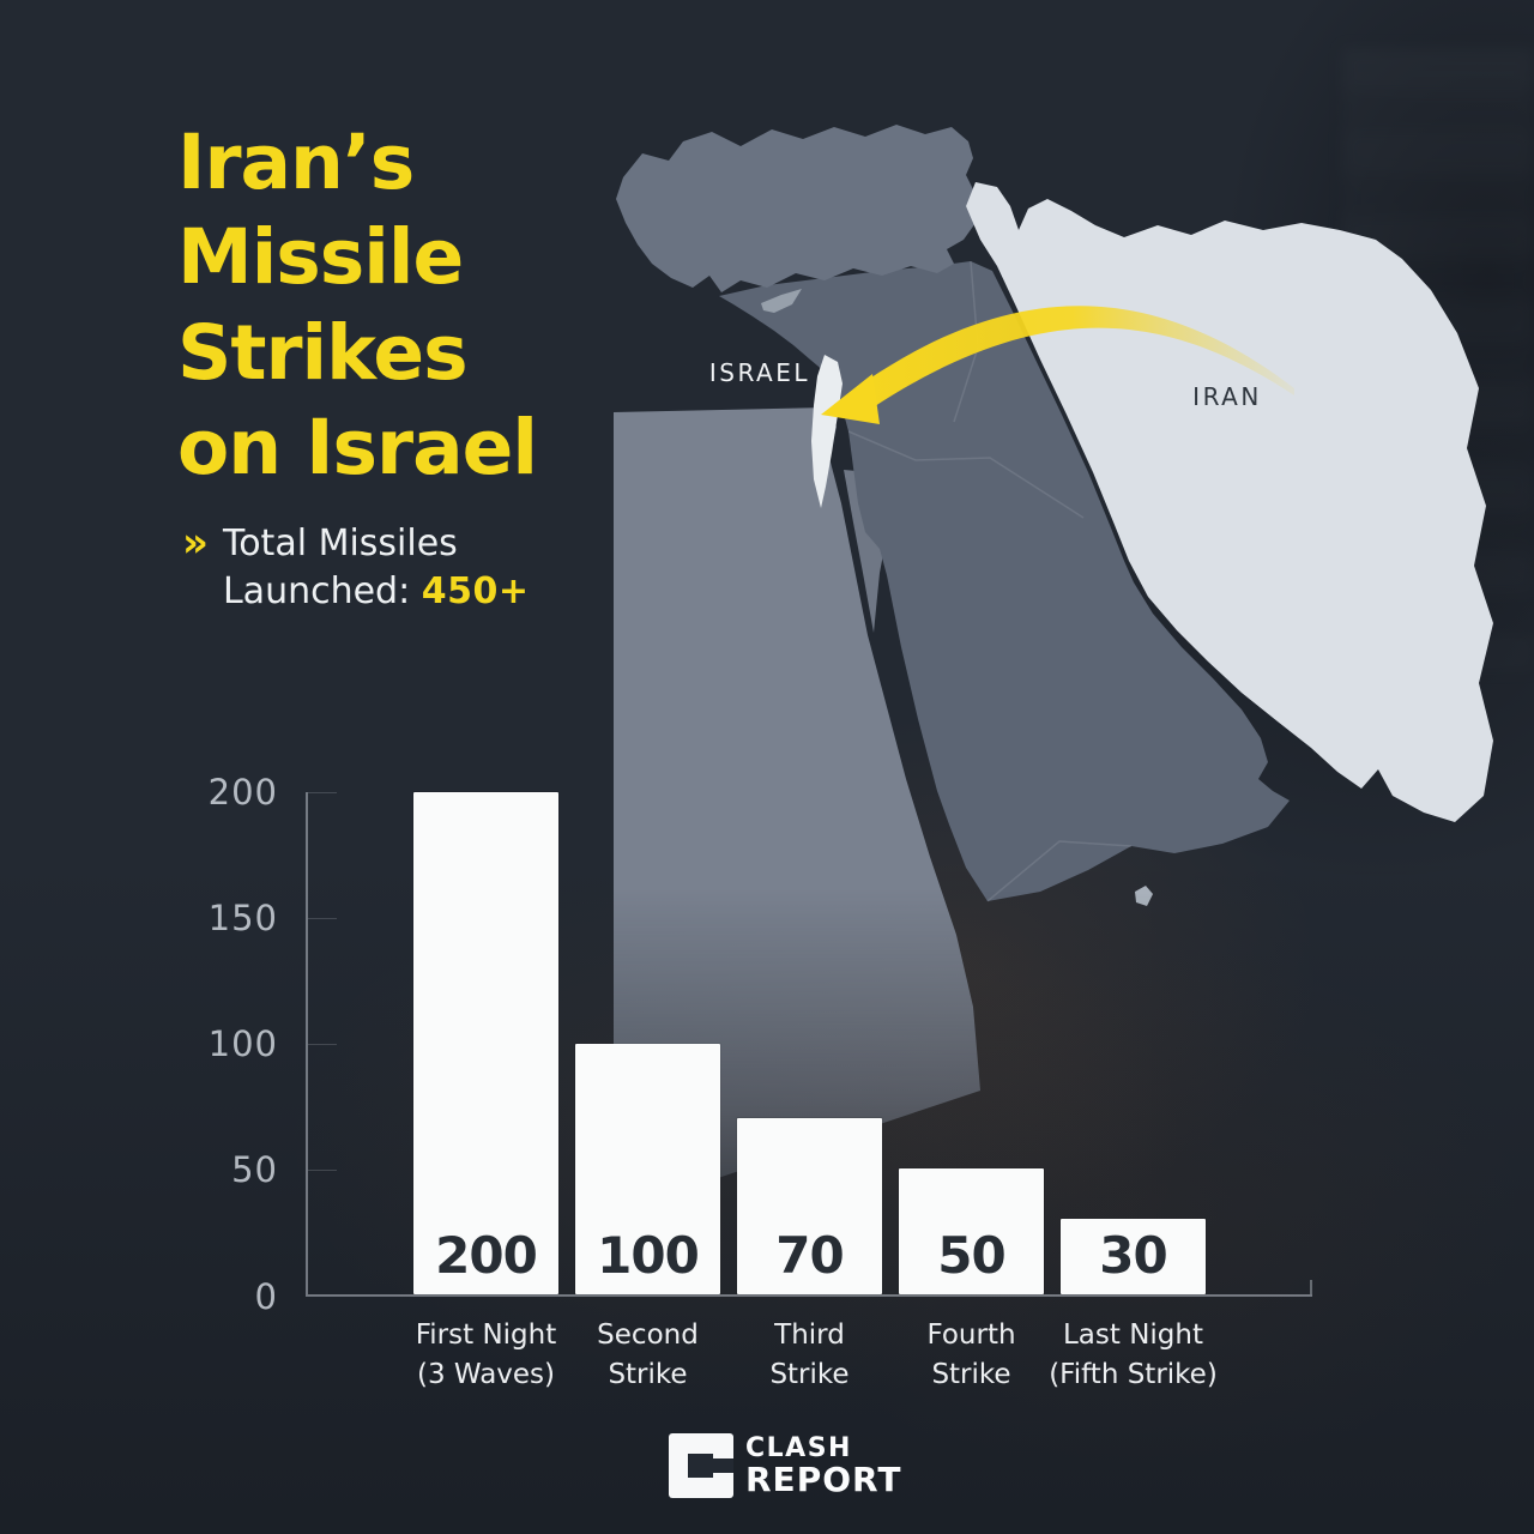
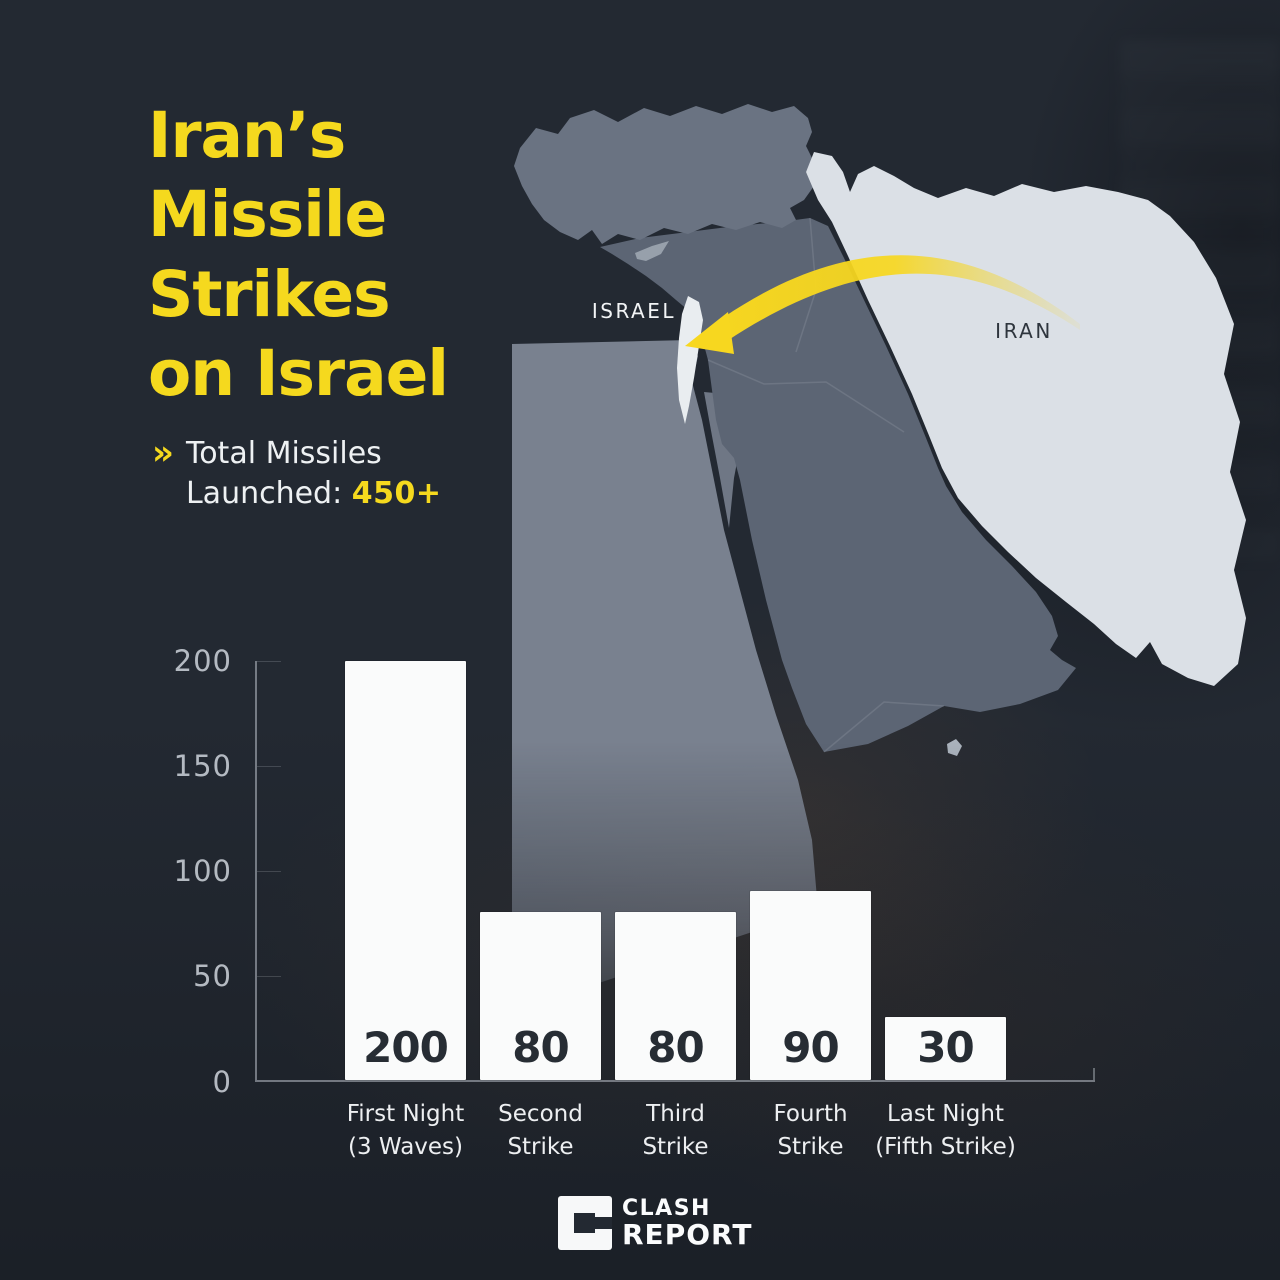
Second Strike: 100 -> 80
Third Strike: 70 -> 80
Fourth Strike: 50 -> 90
